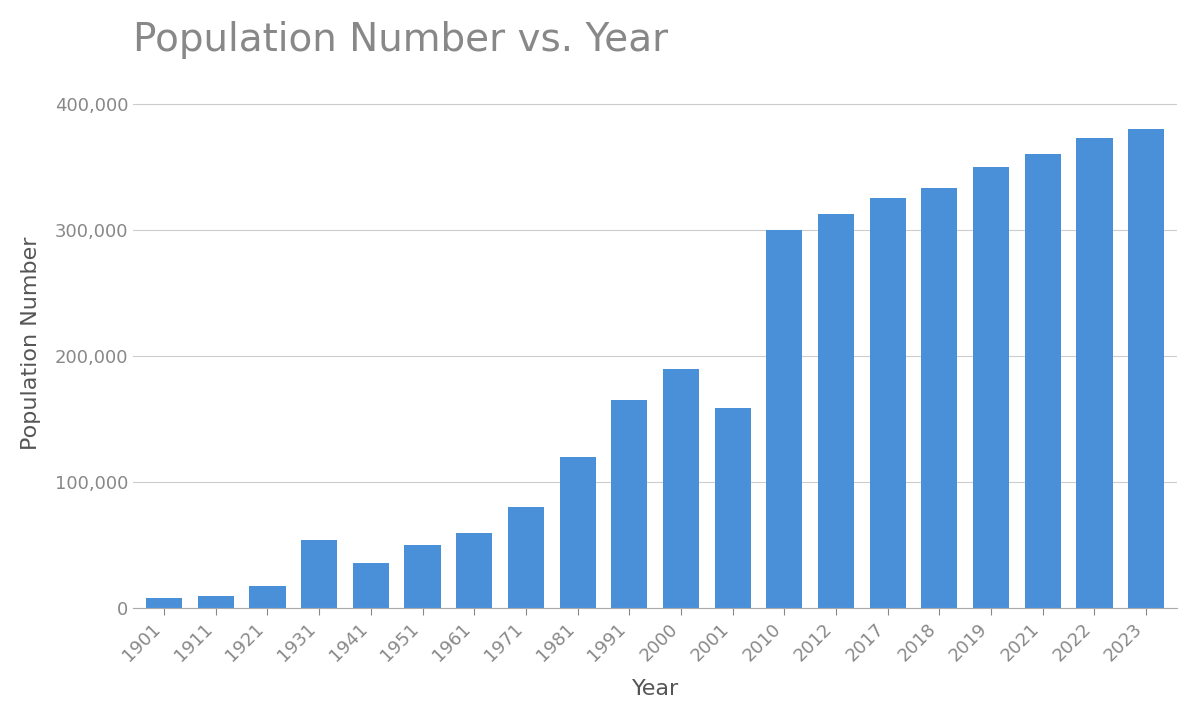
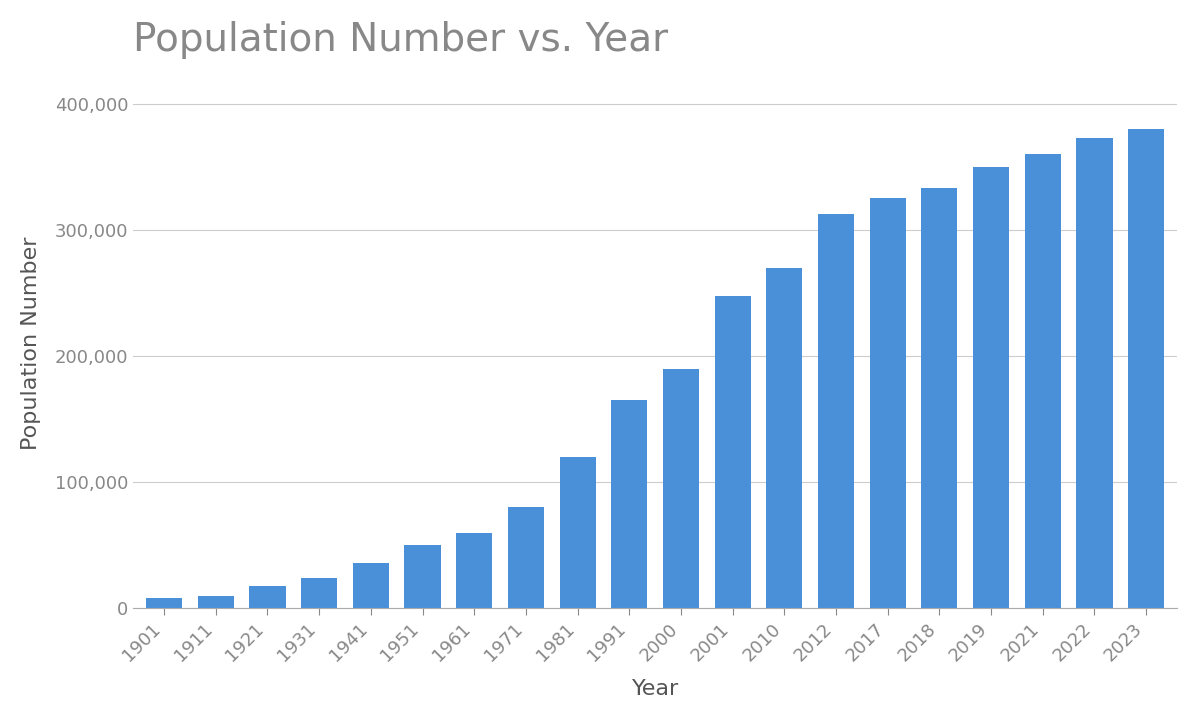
1931: 54,000 -> 24,000
2001: 159,000 -> 248,000
2010: 300,000 -> 270,000
